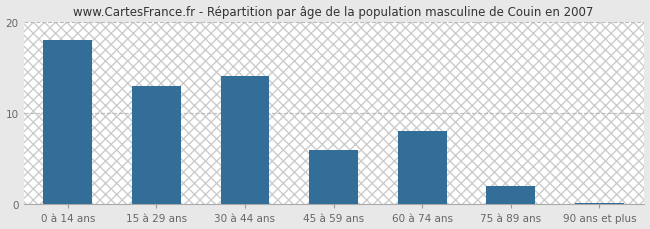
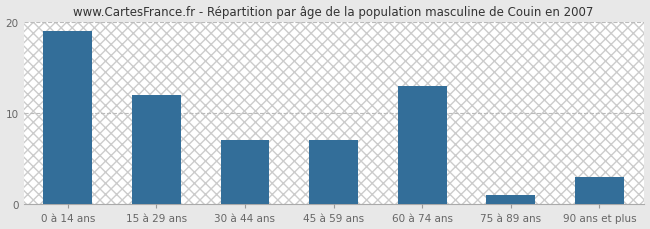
0 à 14 ans: 18.0 -> 19.0
15 à 29 ans: 13.0 -> 12.0
30 à 44 ans: 14.0 -> 7.0
45 à 59 ans: 6.0 -> 7.0
60 à 74 ans: 8.0 -> 13.0
75 à 89 ans: 2.0 -> 1.0
90 ans et plus: 0.2 -> 3.0
